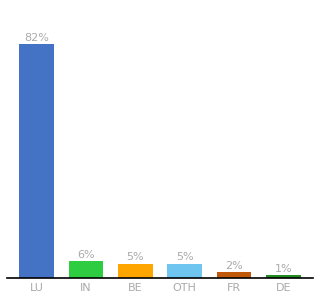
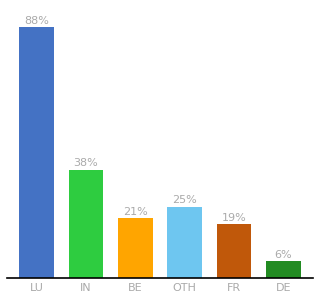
LU: 82% -> 88%
IN: 6% -> 38%
BE: 5% -> 21%
OTH: 5% -> 25%
FR: 2% -> 19%
DE: 1% -> 6%
